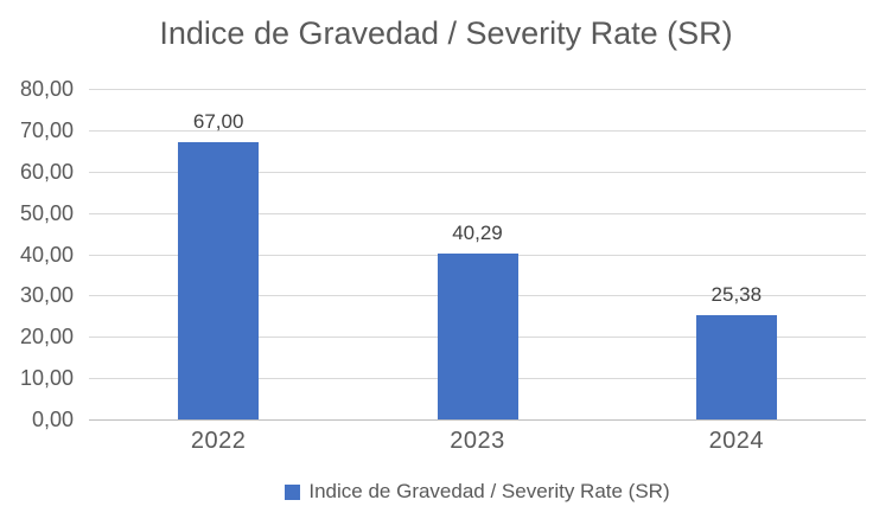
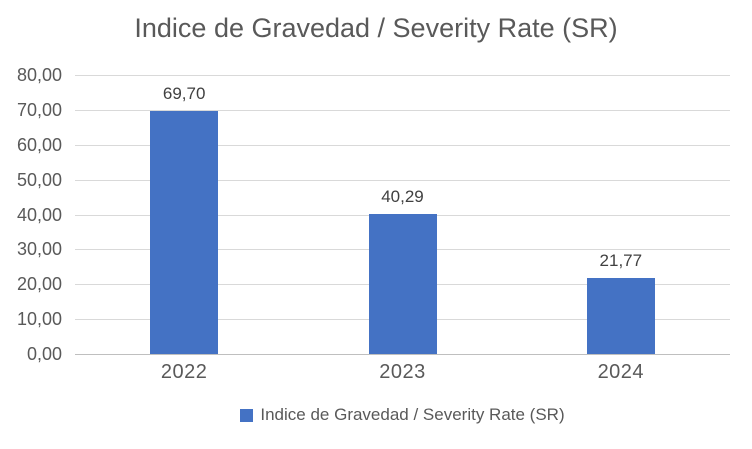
2022: 67,00 -> 69,70
2024: 25,38 -> 21,77
